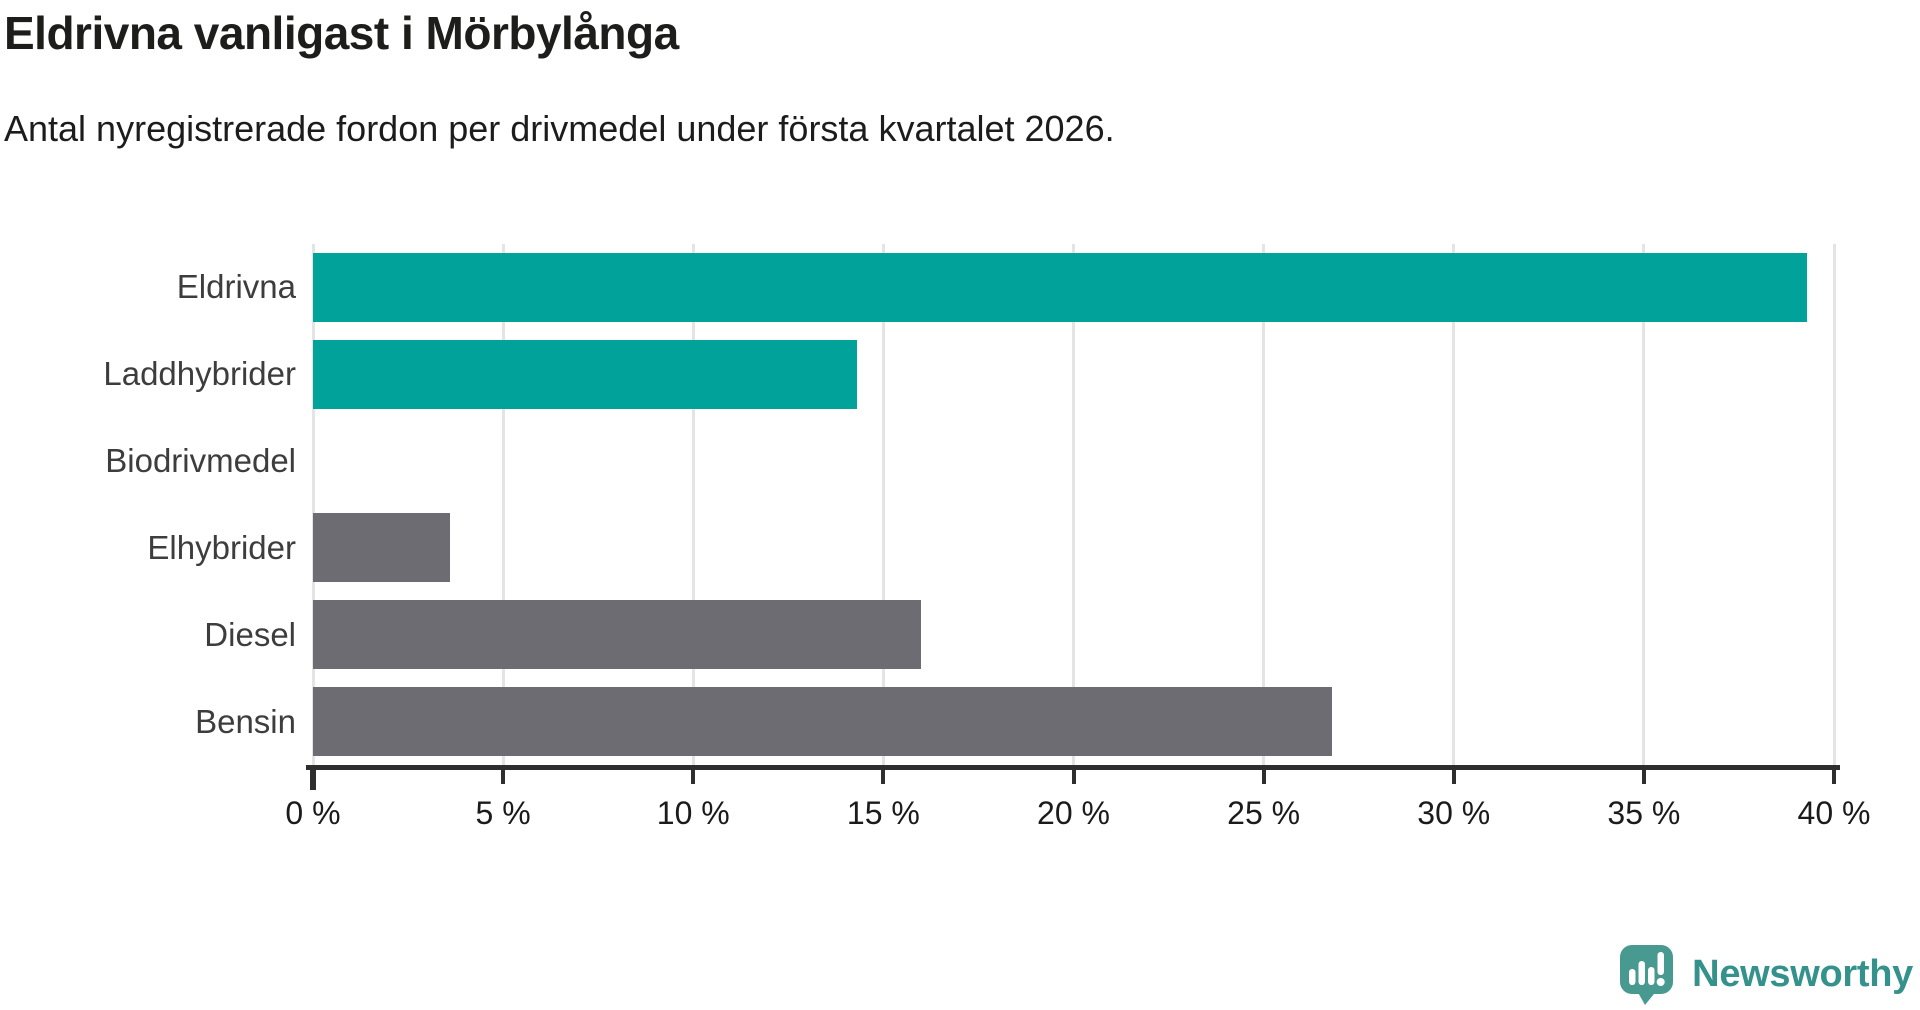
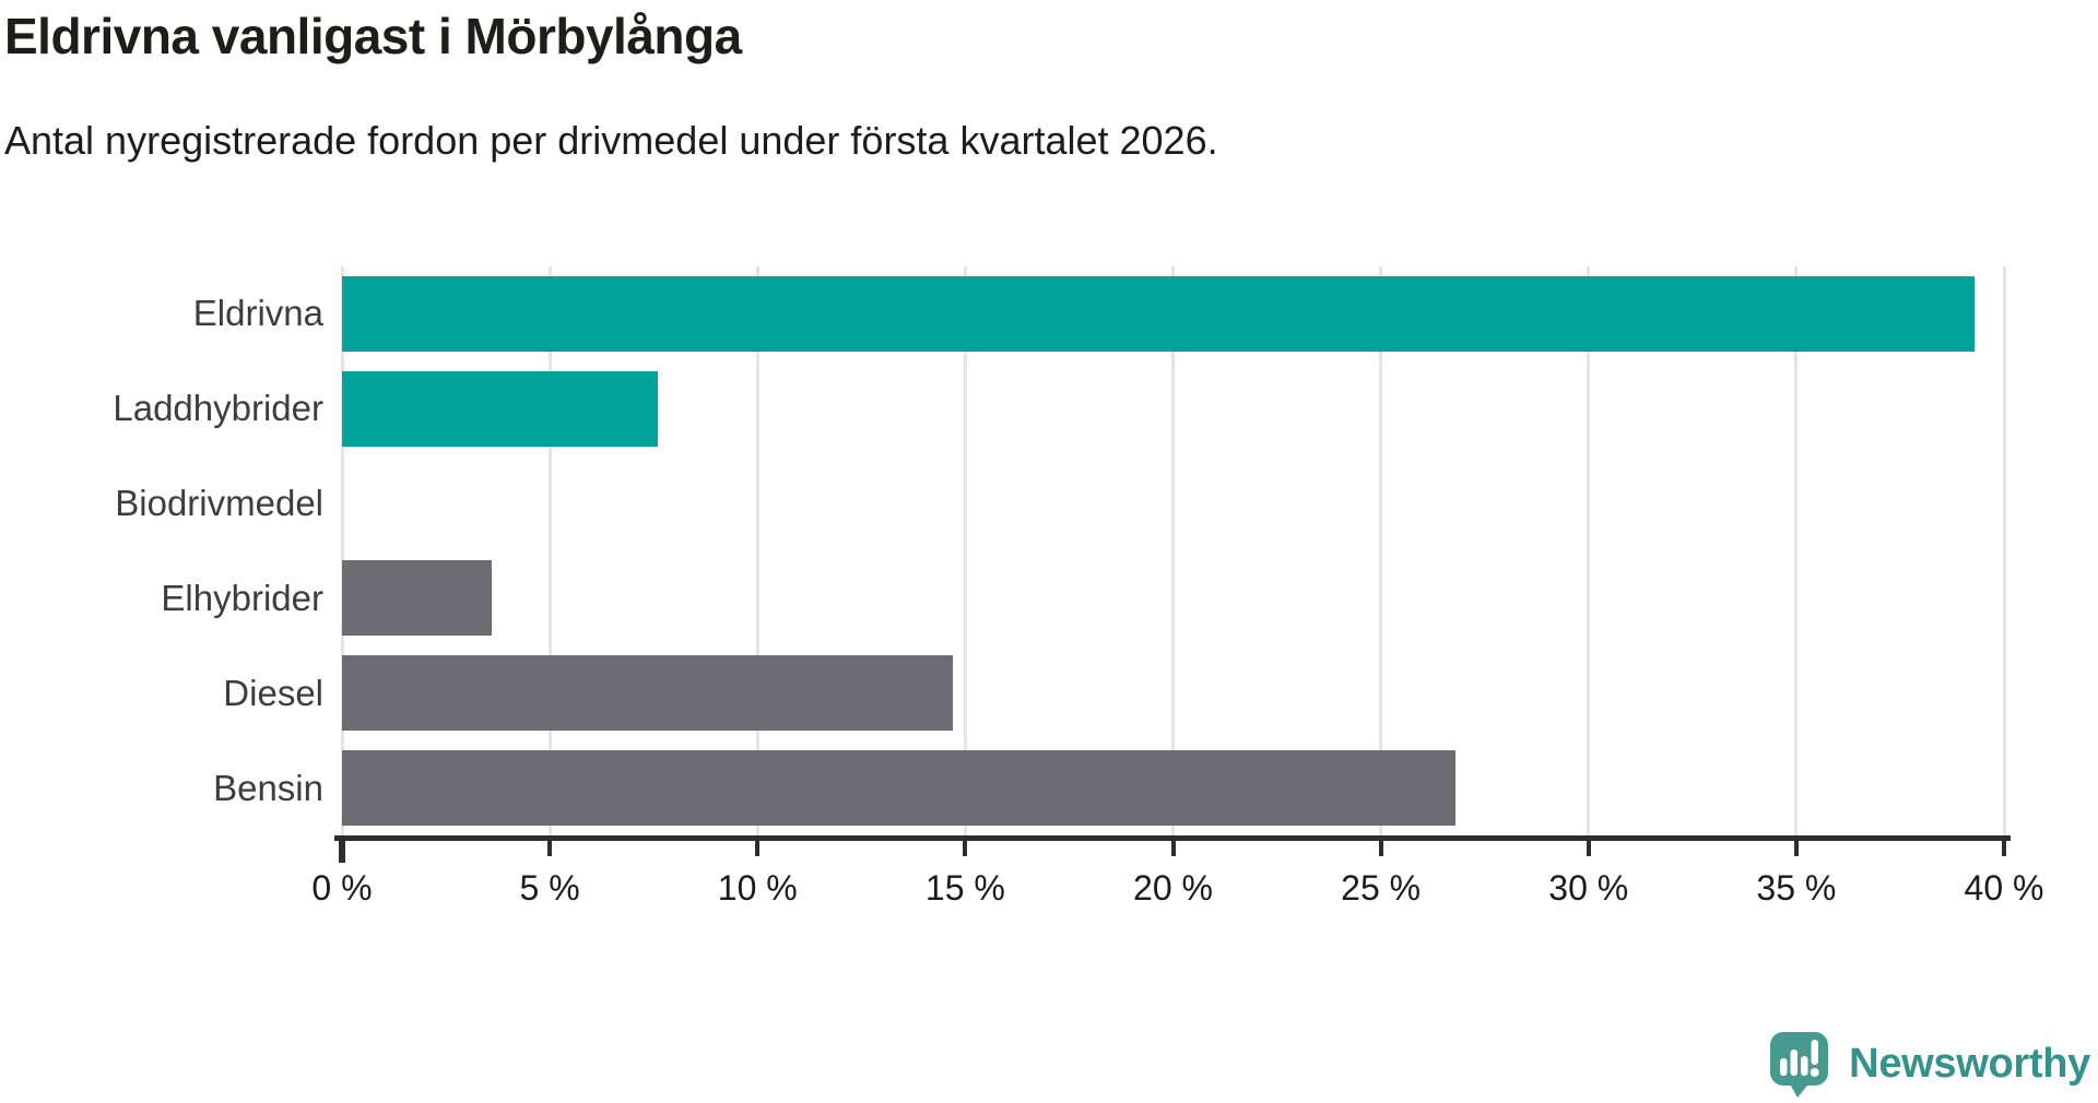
Laddhybrider: 14.3% -> 7.6%
Diesel: 16.0% -> 14.7%
